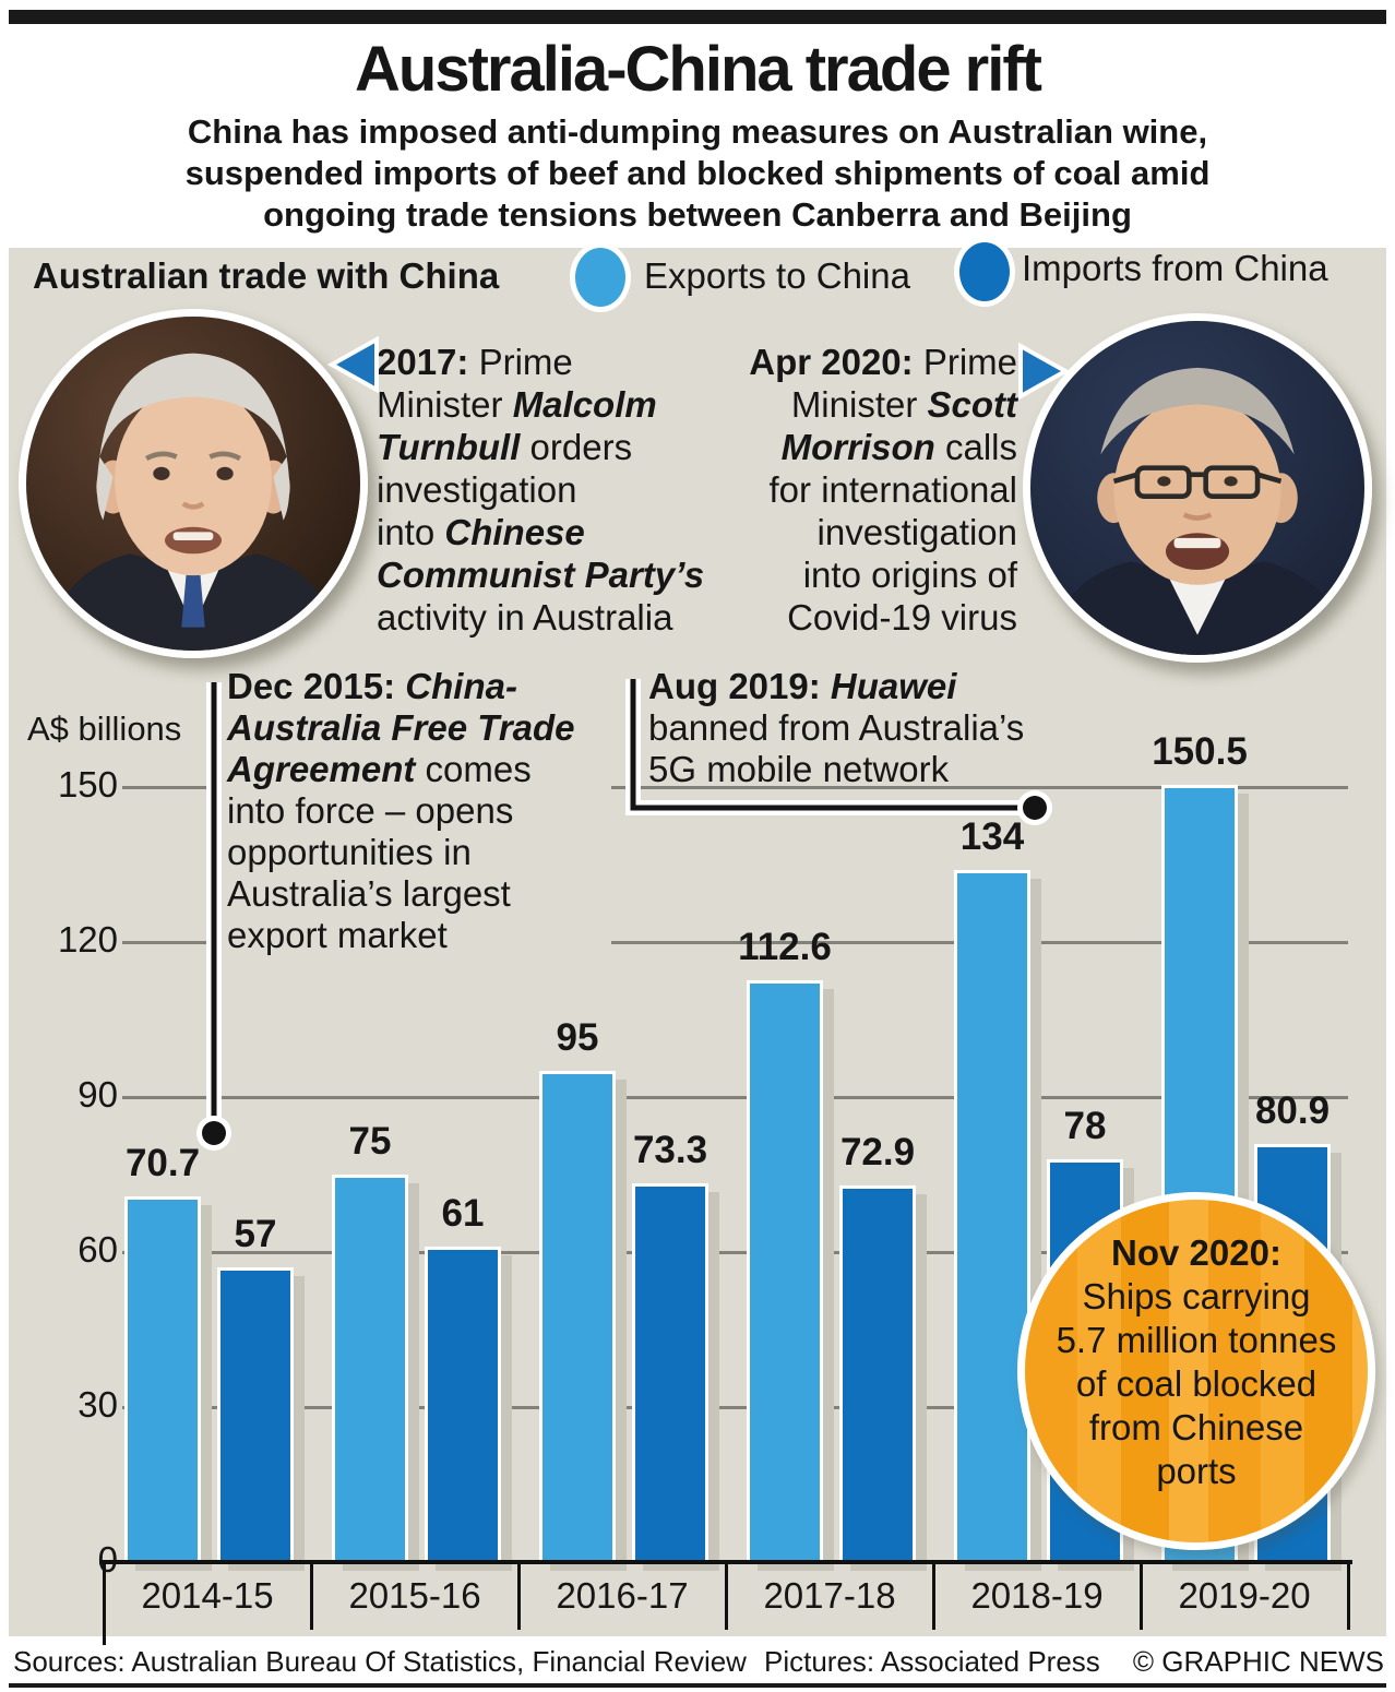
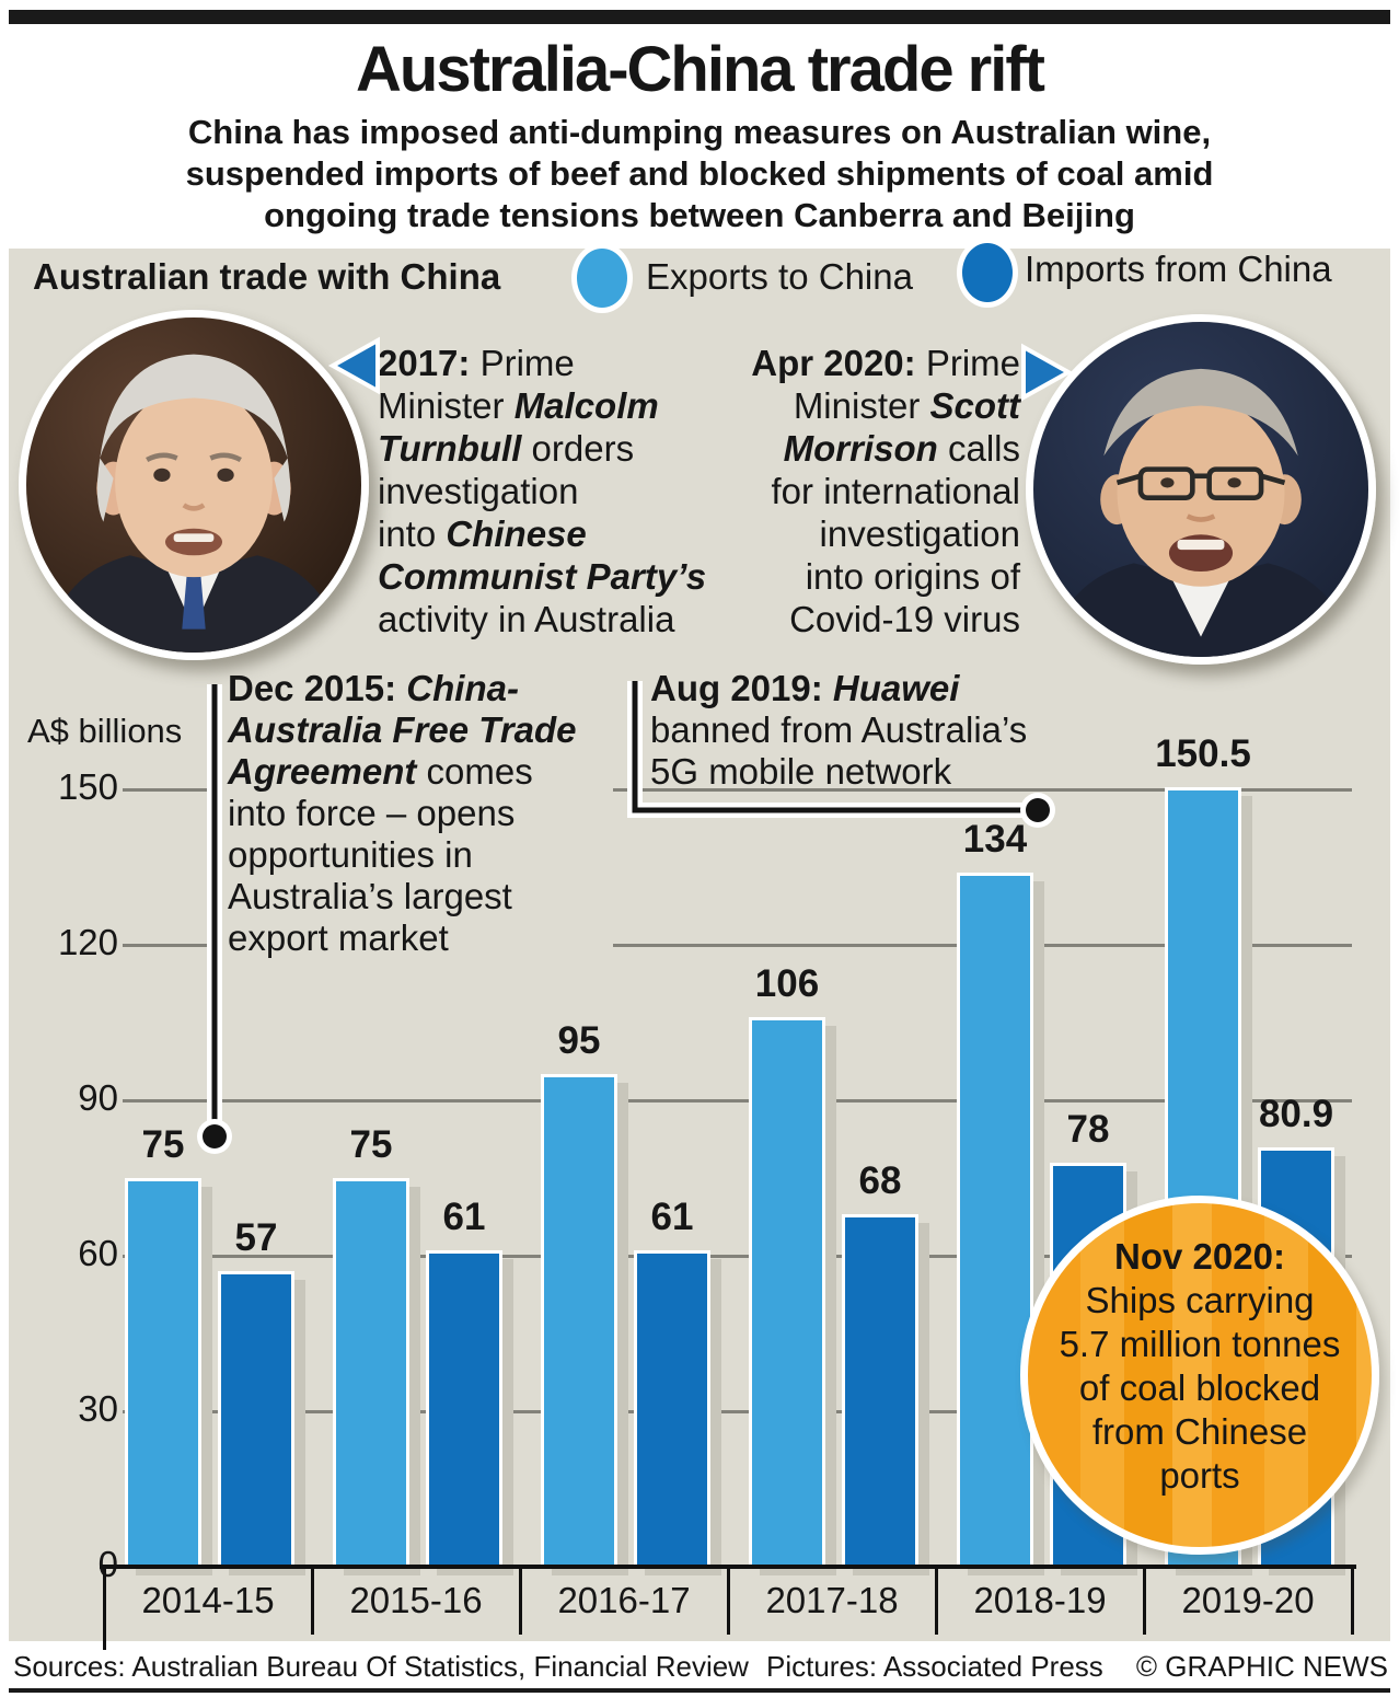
Exports to China/2014-15: 70.7 -> 75
Imports from China/2016-17: 73.3 -> 61
Exports to China/2017-18: 112.6 -> 106
Imports from China/2017-18: 72.9 -> 68
